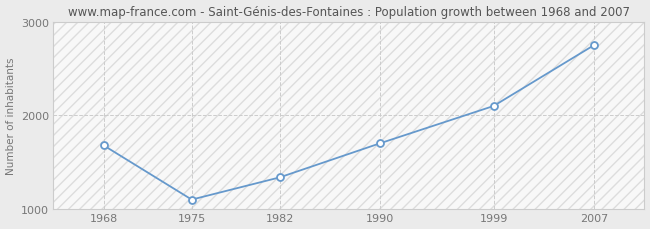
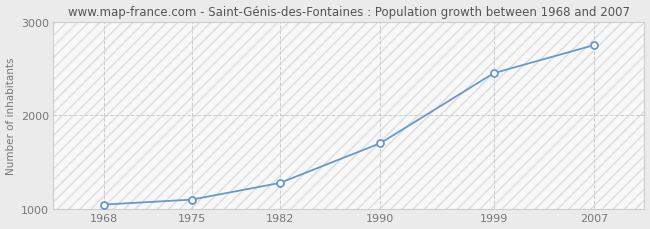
1968: 1680 -> 1050
1982: 1340 -> 1280
1999: 2100 -> 2450
